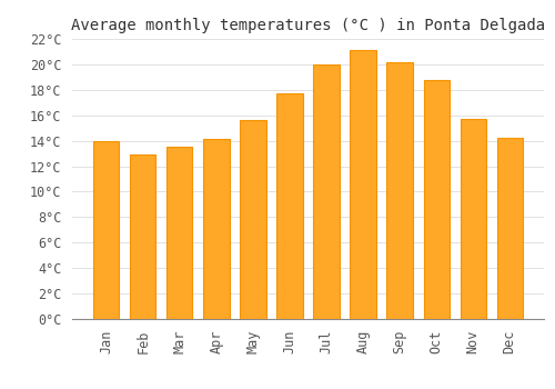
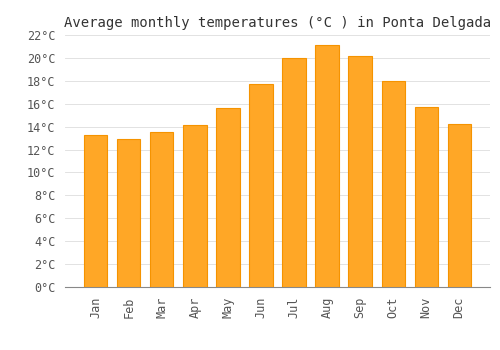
Jan: 14.0°C -> 13.3°C
Oct: 18.8°C -> 18.0°C
